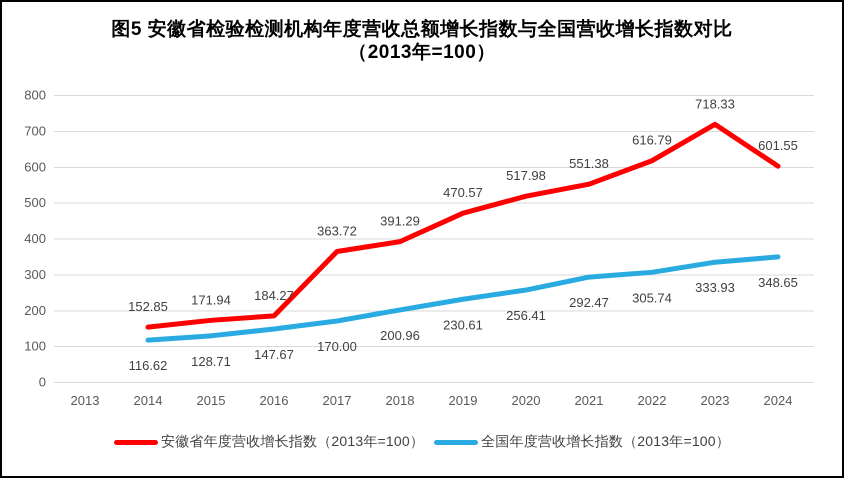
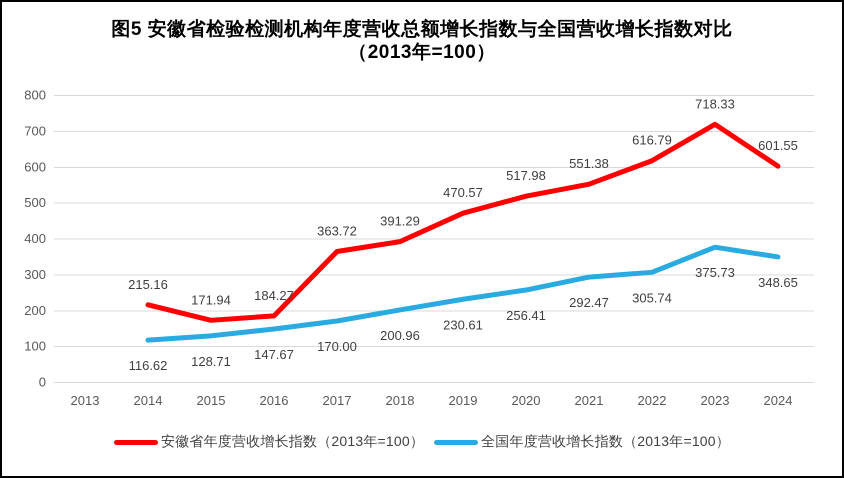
安徽省年度营收增长指数（2013年=100）/2014: 152.85 -> 215.16
全国年度营收增长指数（2013年=100）/2023: 333.93 -> 375.73
